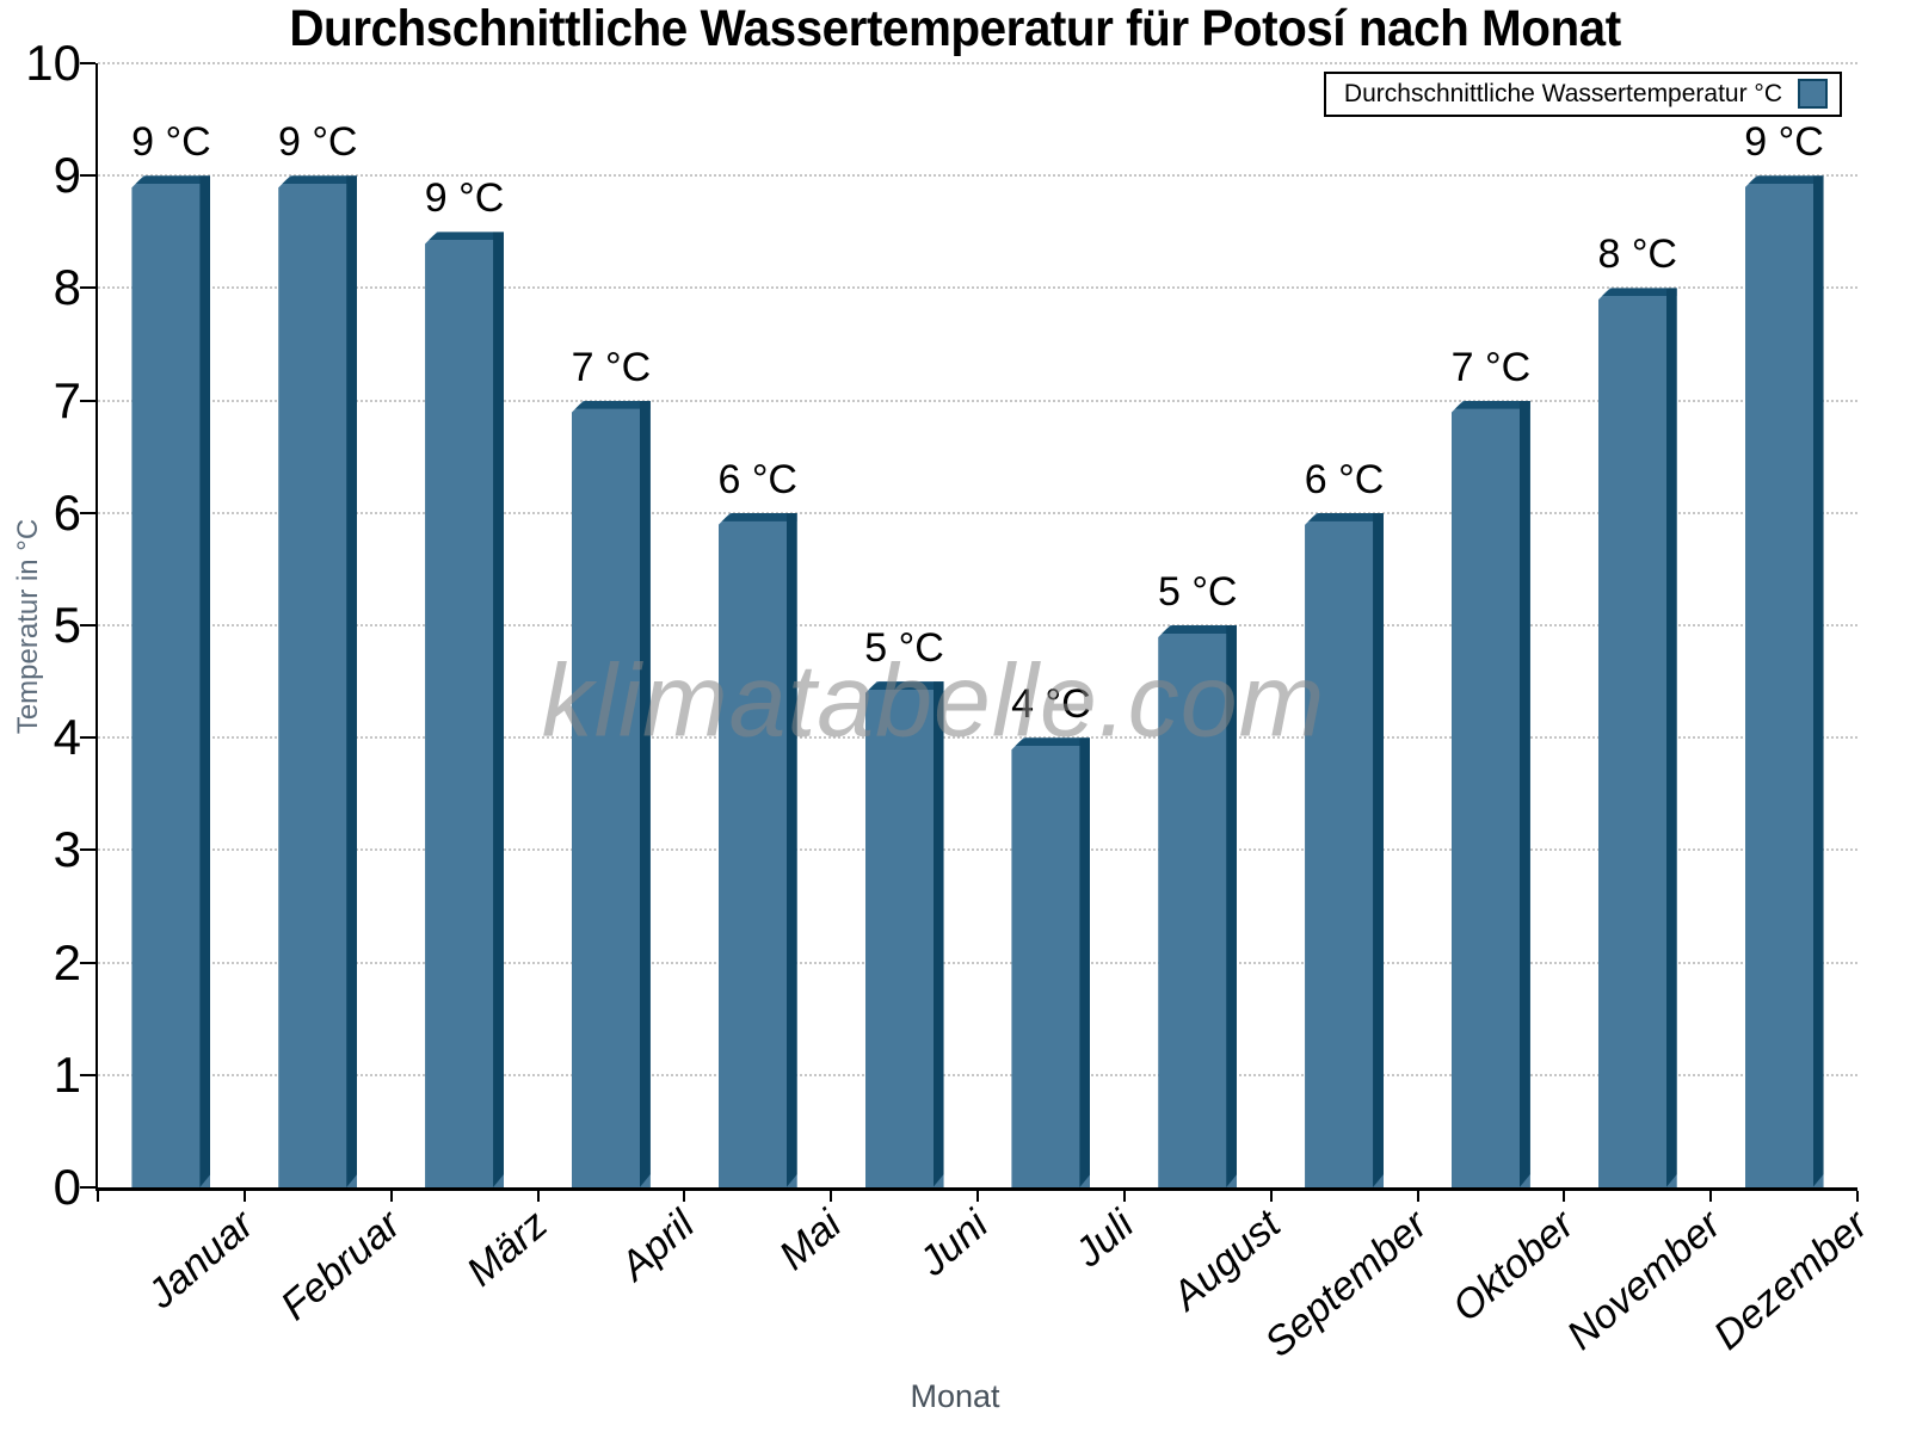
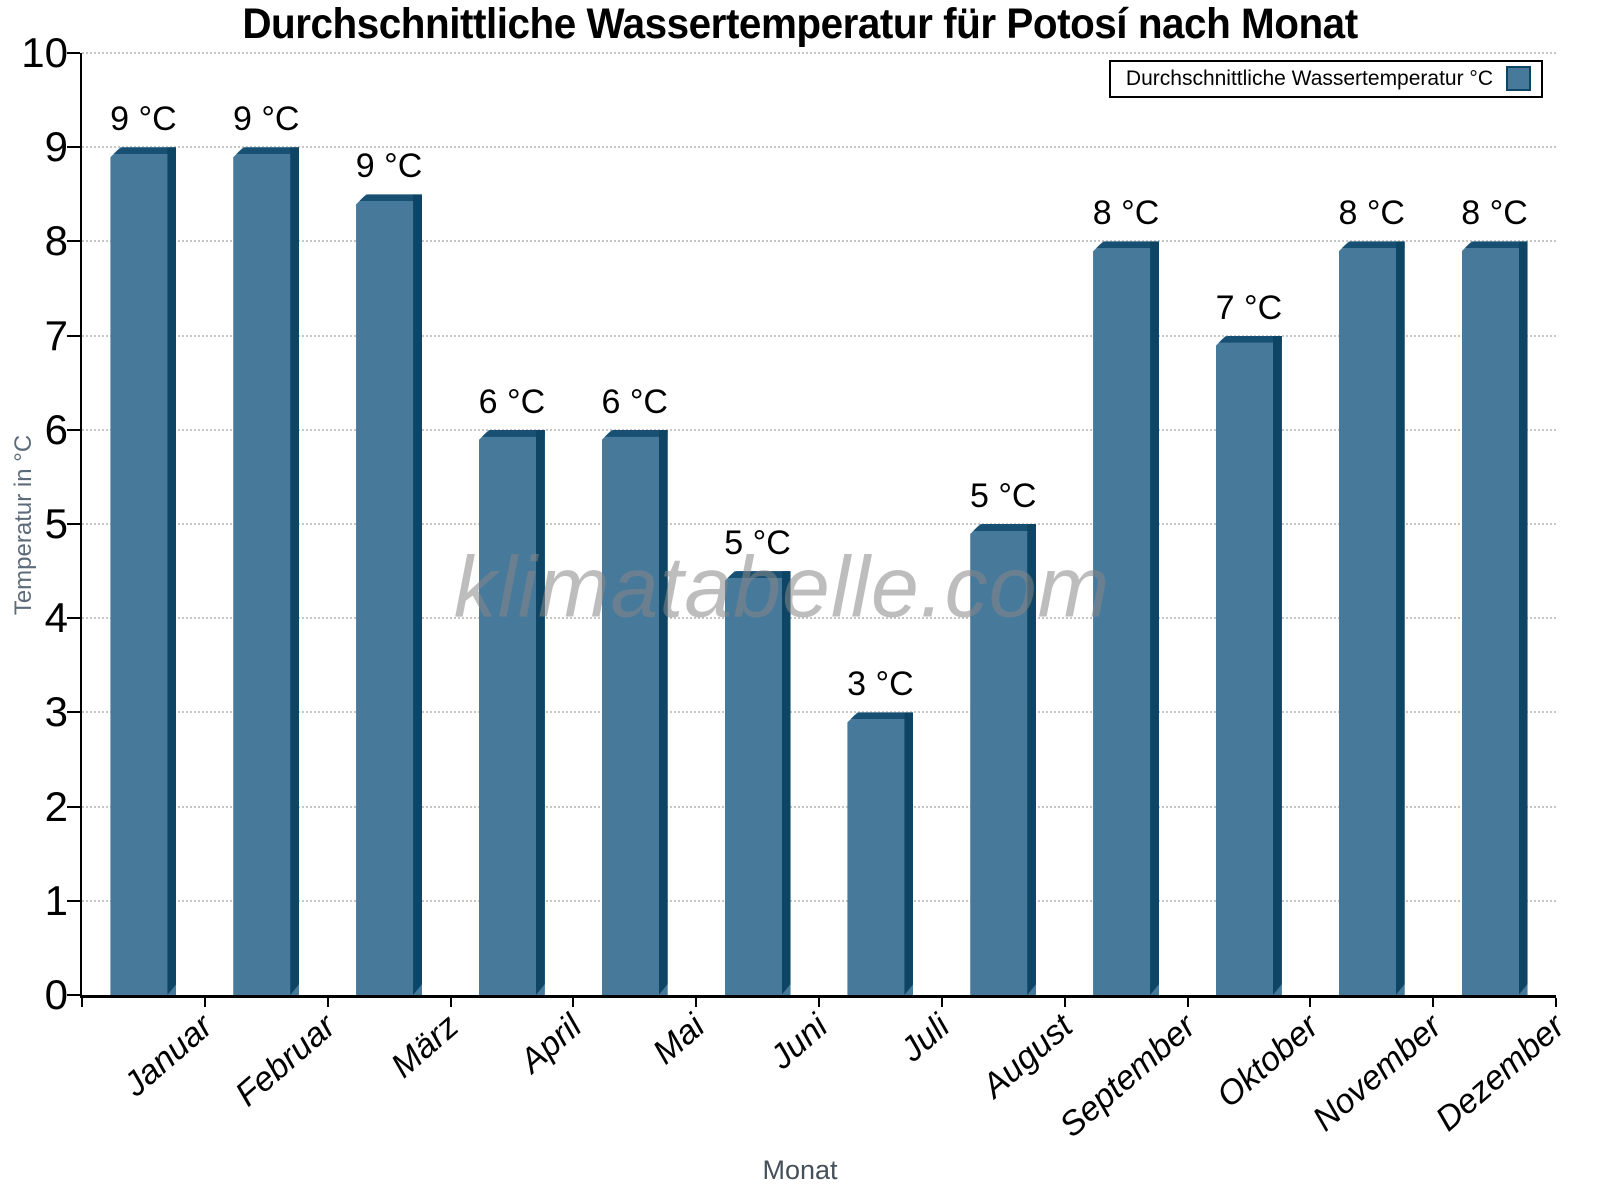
April: 7 -> 6
Juli: 4 -> 3
September: 6 -> 8
Dezember: 9 -> 8
